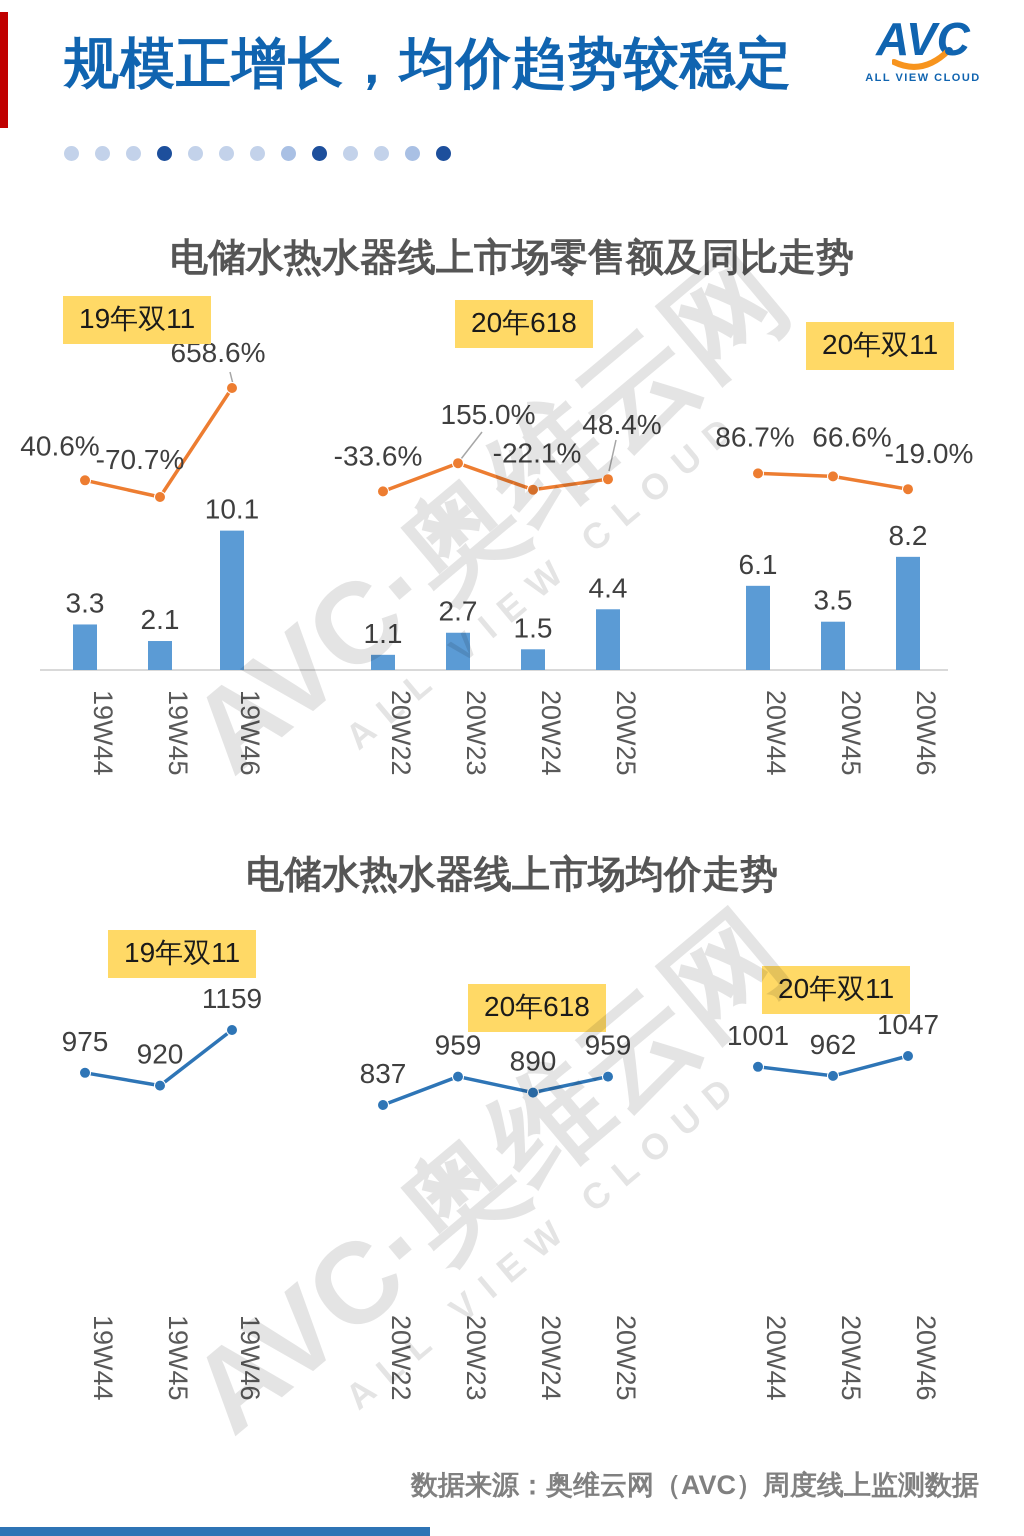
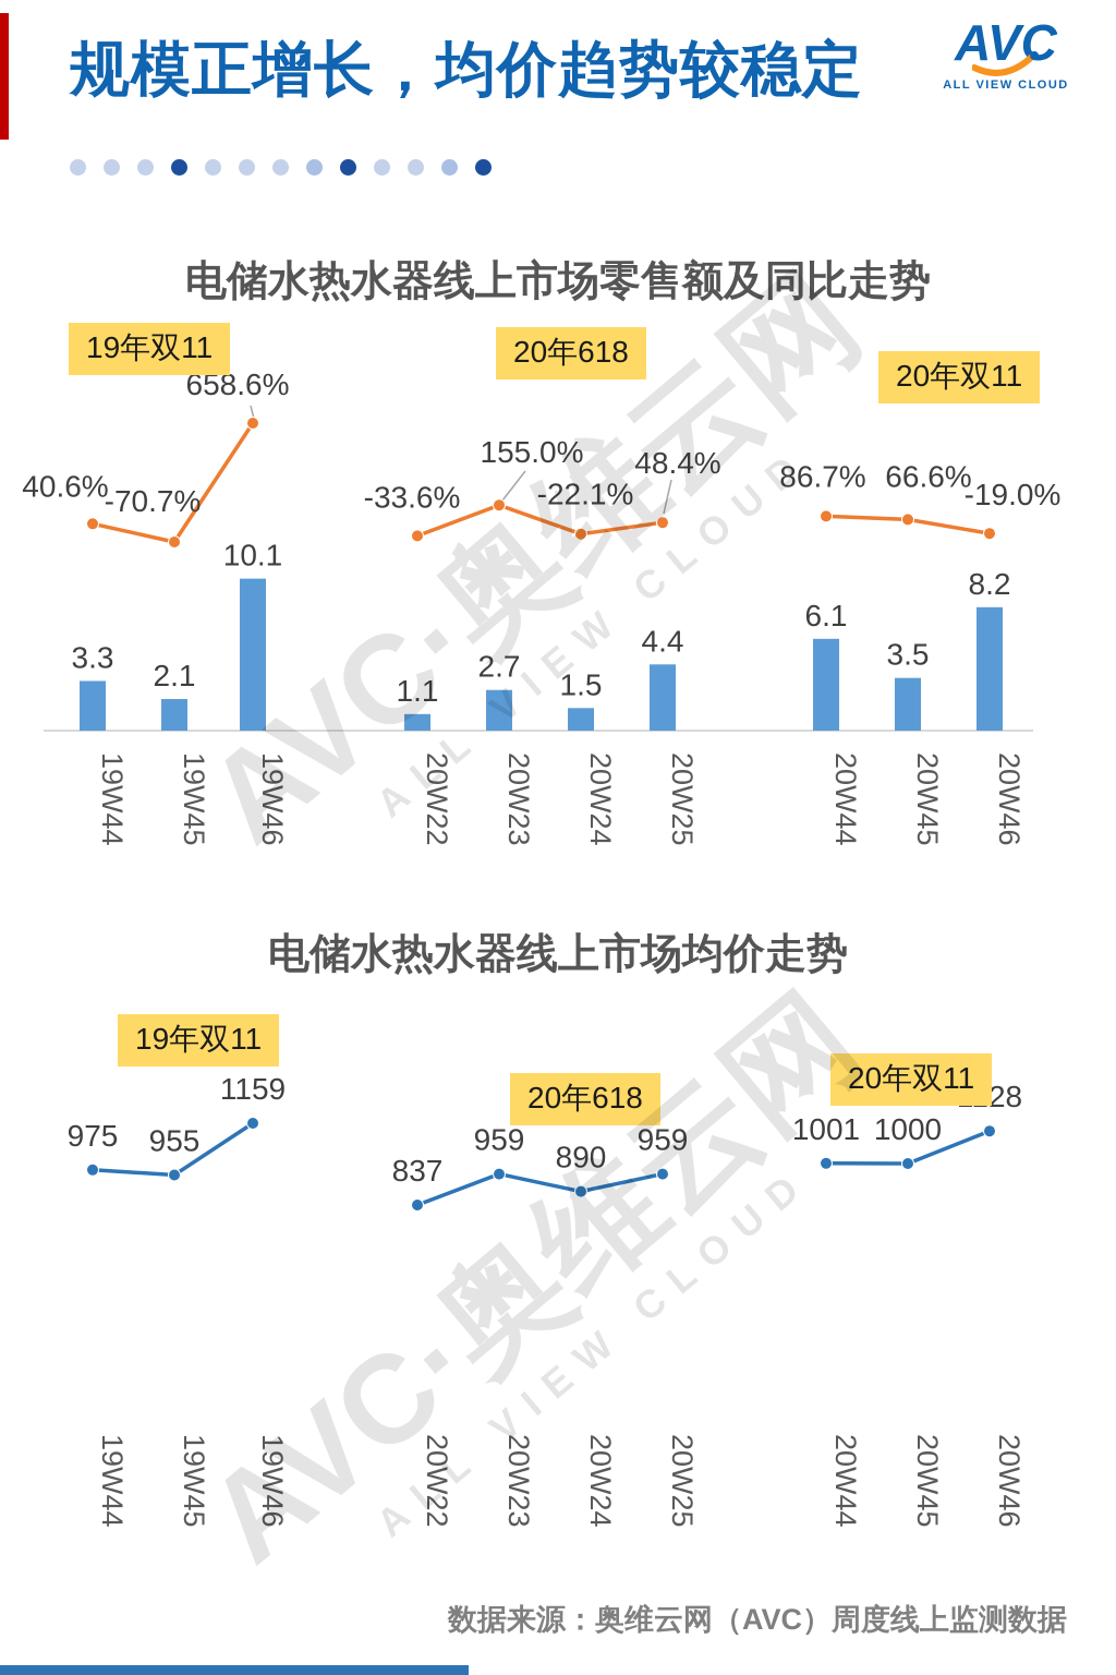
电储水热水器线上市场均价走势/19W45: 920 -> 955
电储水热水器线上市场均价走势/20W45: 962 -> 1000
电储水热水器线上市场均价走势/20W46: 1047 -> 1128
